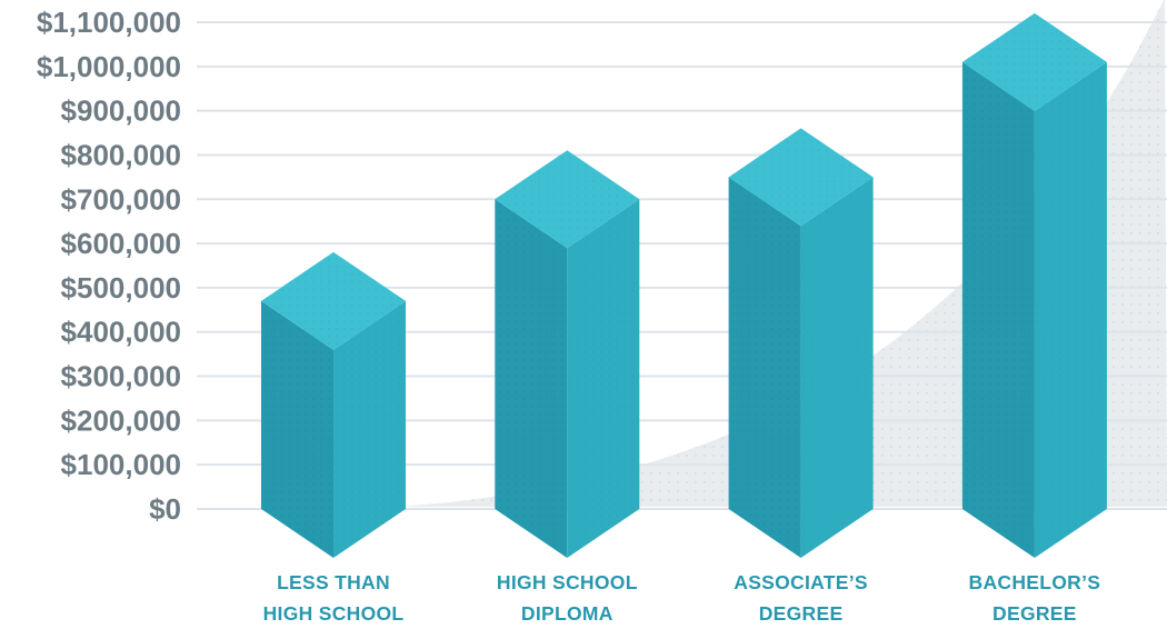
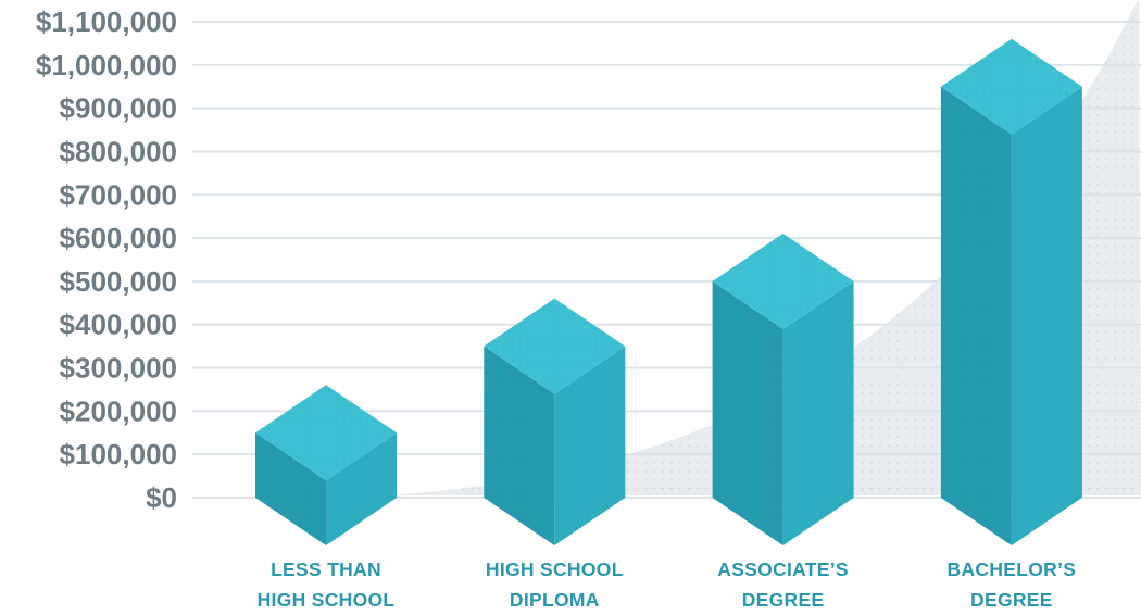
LESS THAN HIGH SCHOOL: $470000 -> $150000
HIGH SCHOOL DIPLOMA: $700000 -> $350000
ASSOCIATE’S DEGREE: $750000 -> $500000
BACHELOR’S DEGREE: $1010000 -> $950000
